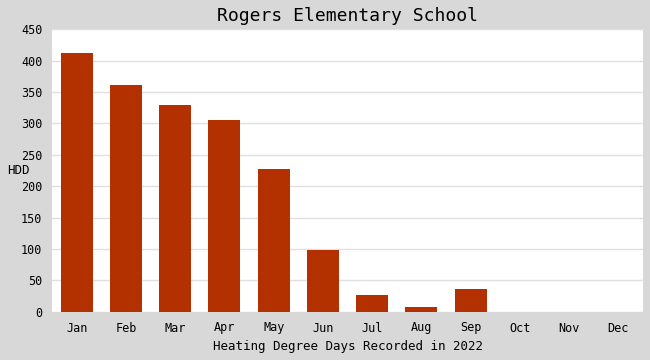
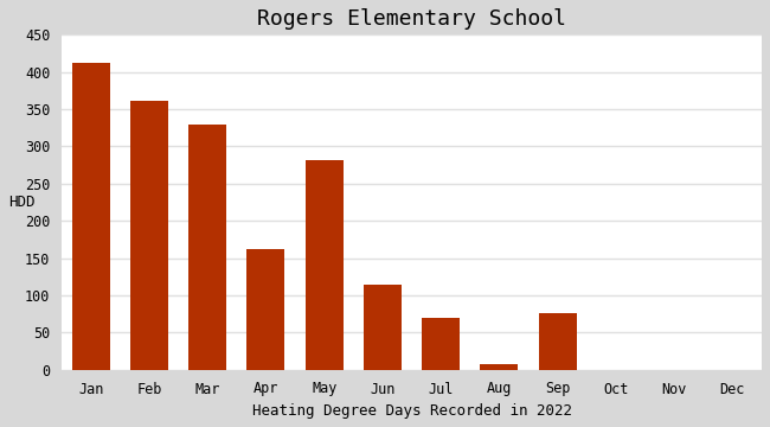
Apr: 305 -> 162
May: 228 -> 282
Jun: 98 -> 114
Jul: 26 -> 70
Sep: 37 -> 76
